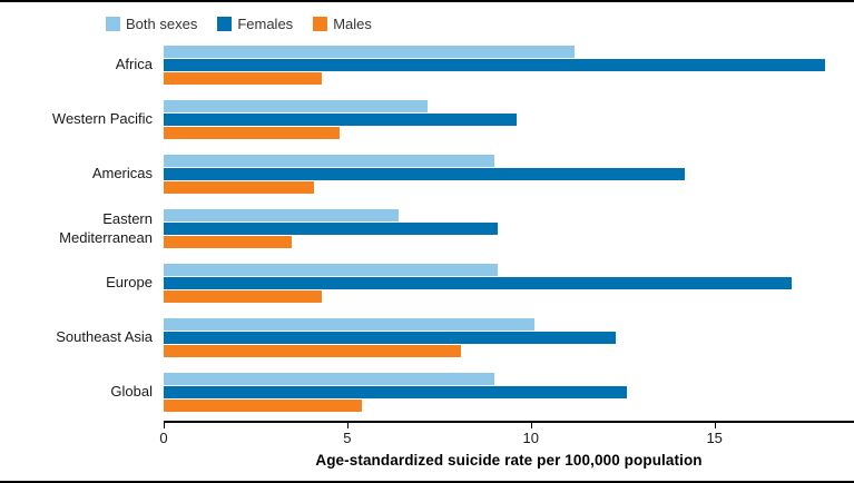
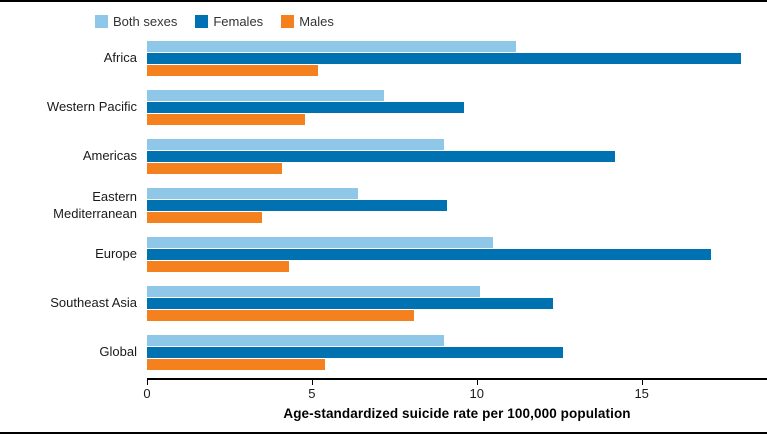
Males/Africa: 4.3 -> 5.2
Both sexes/Europe: 9.1 -> 10.5
